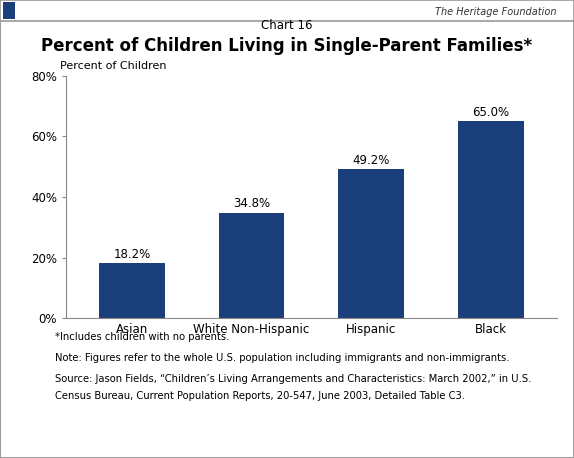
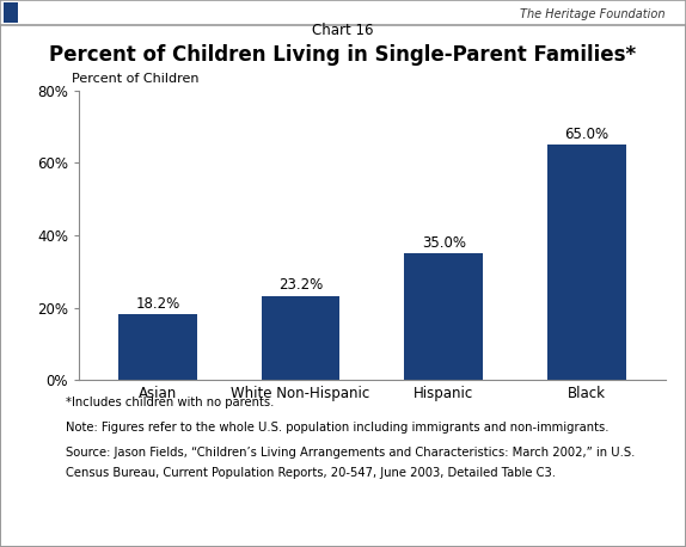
White Non-Hispanic: 34.8% -> 23.2%
Hispanic: 49.2% -> 35.0%
